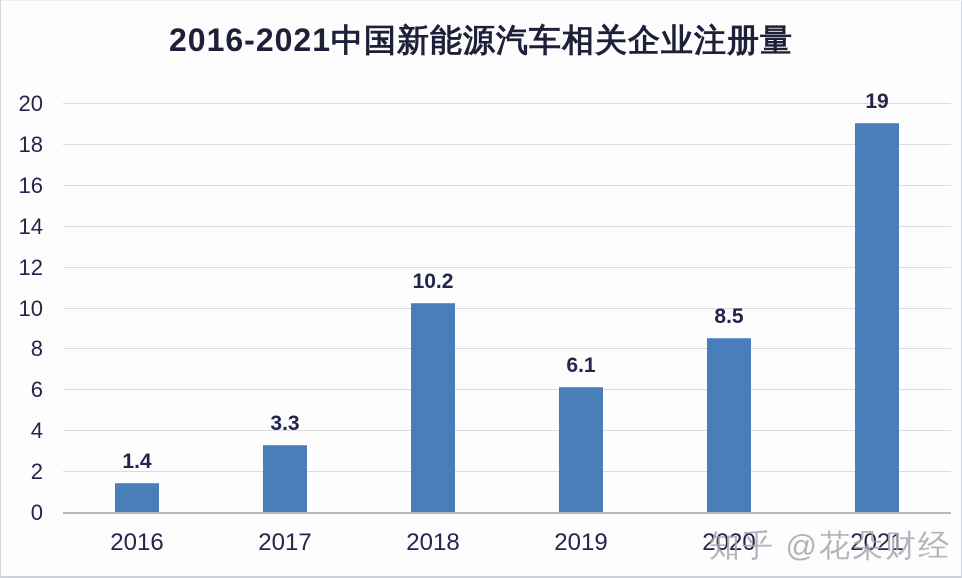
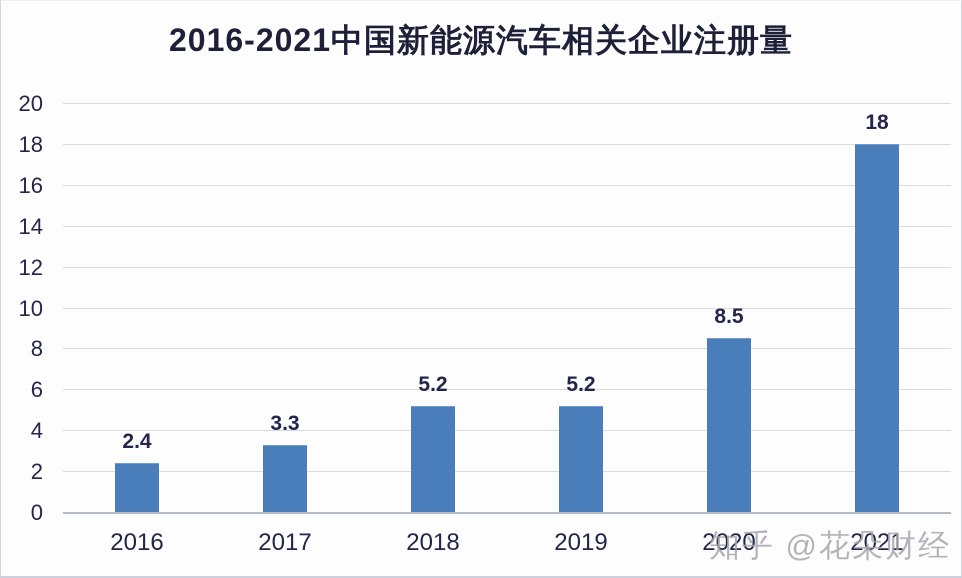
2016: 1.4 -> 2.4
2018: 10.2 -> 5.2
2019: 6.1 -> 5.2
2021: 19 -> 18
